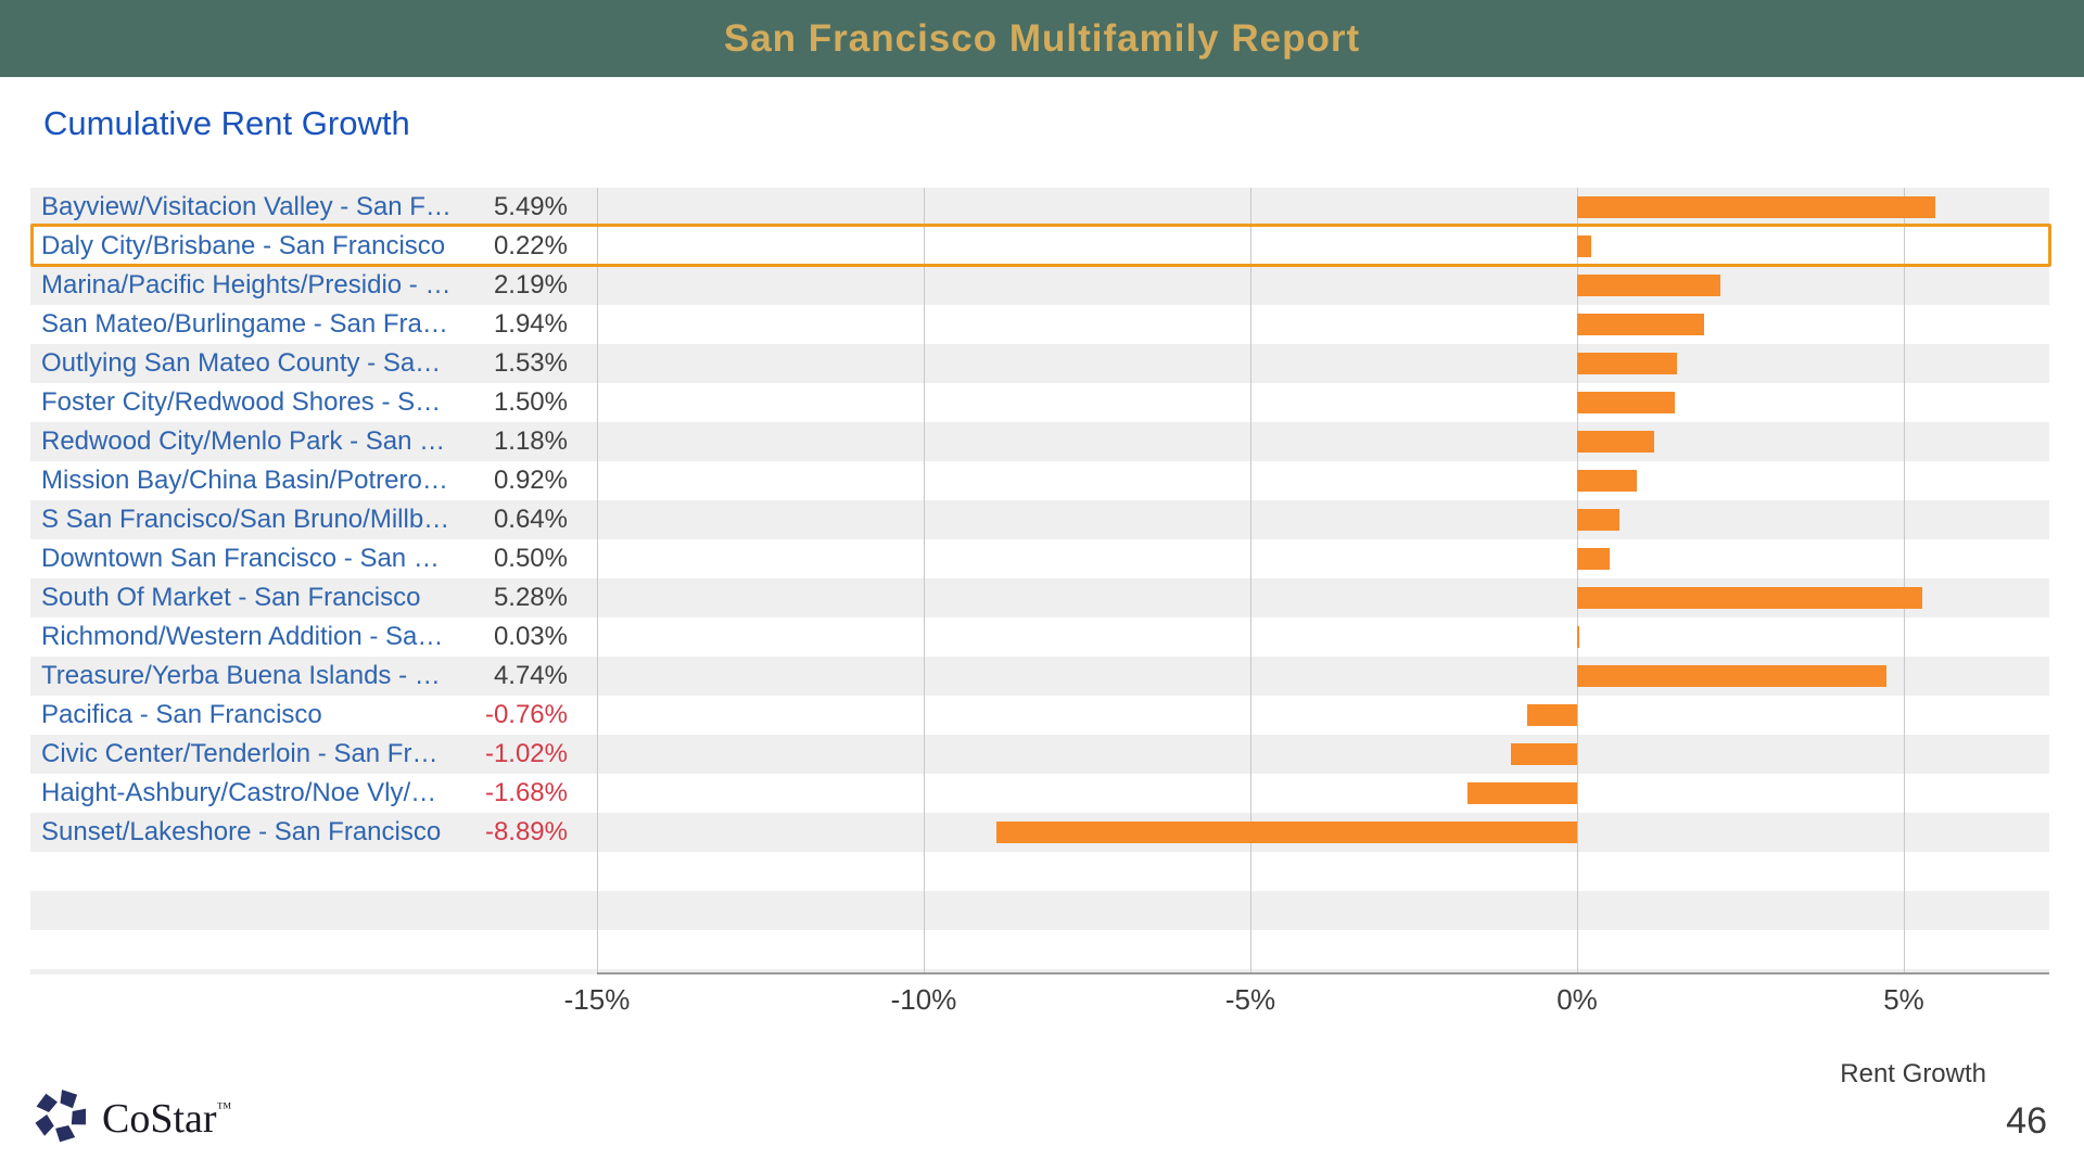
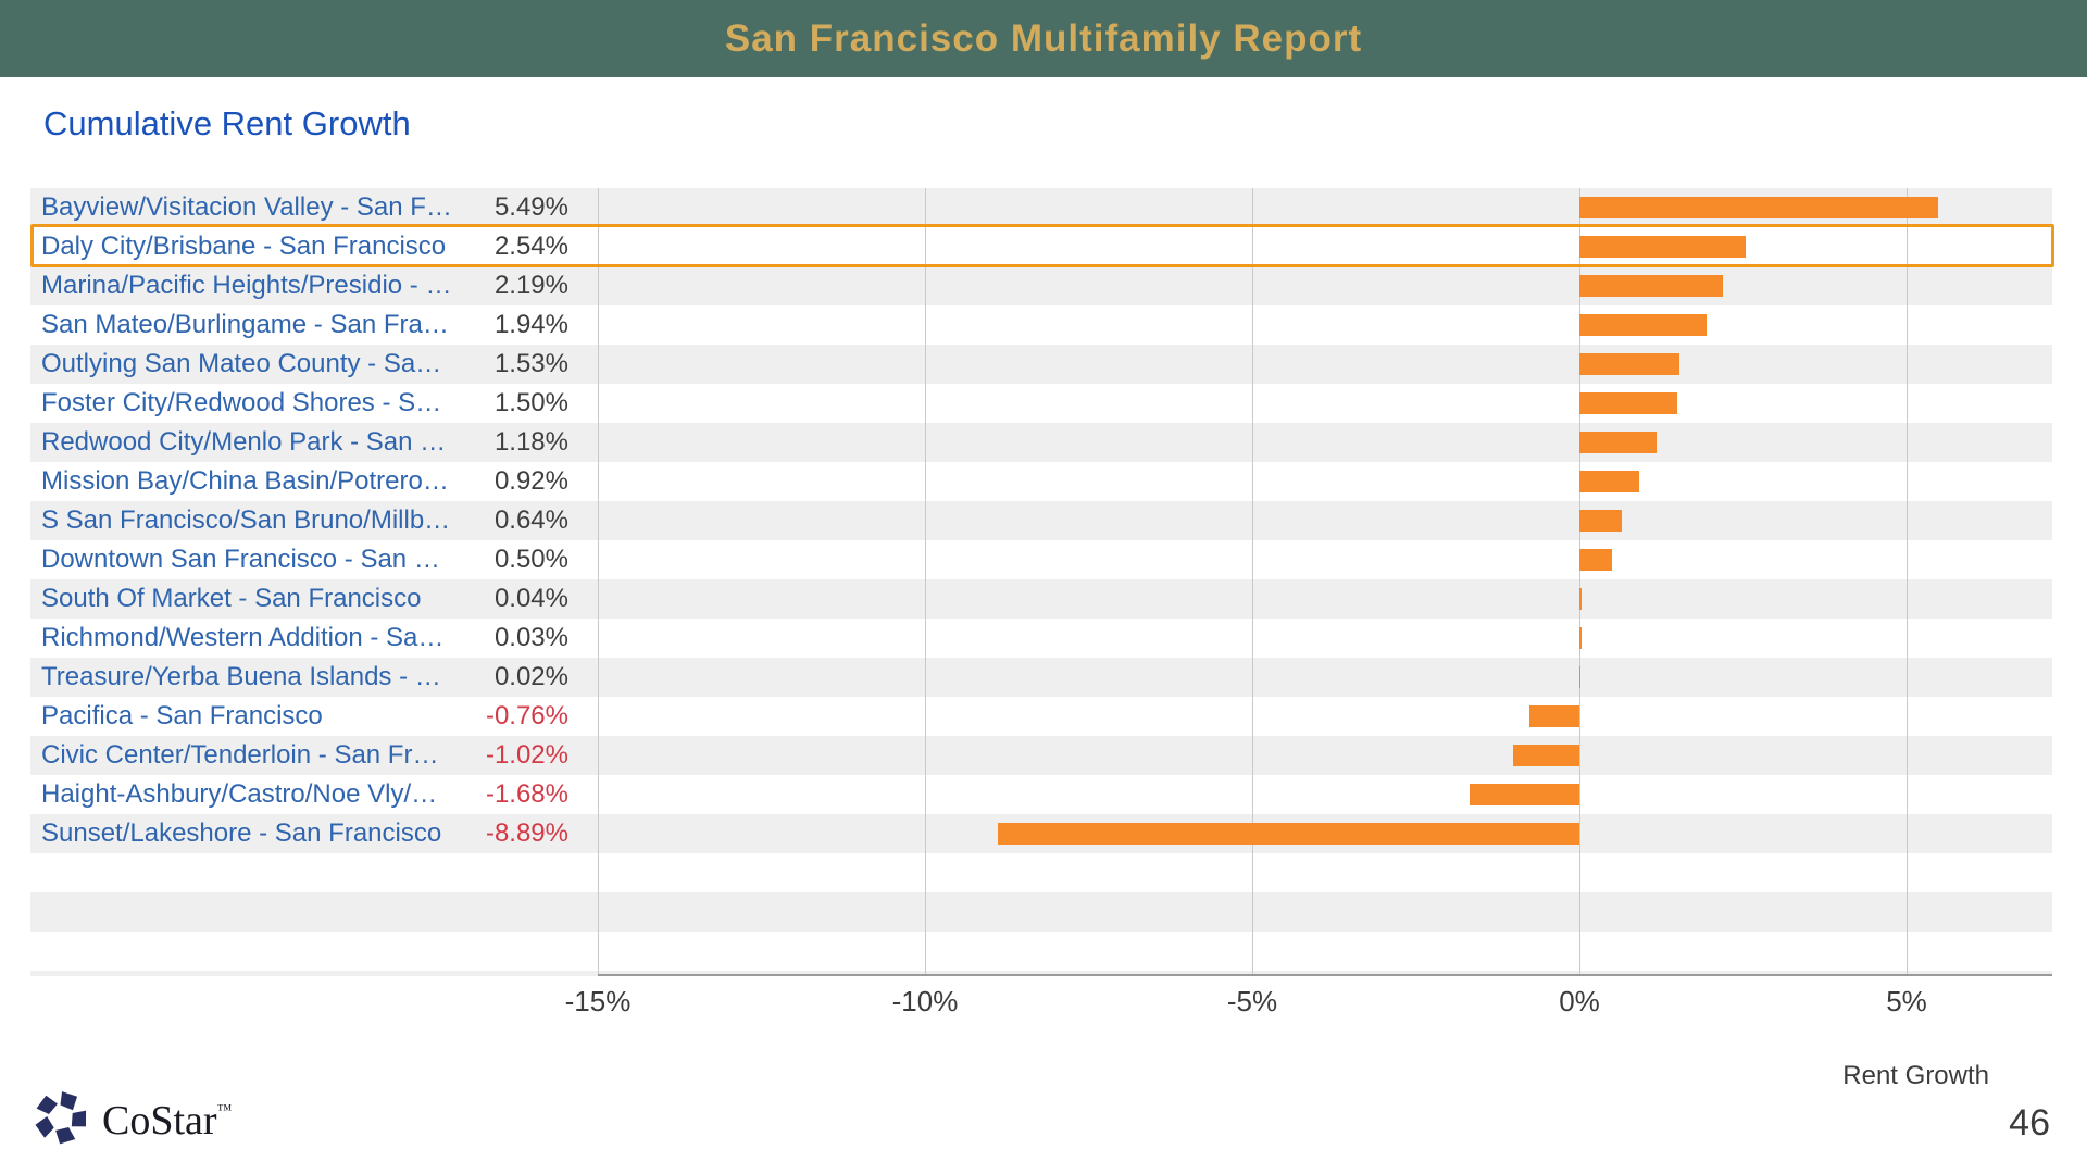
Daly City/Brisbane - San Francisco: 0.22% -> 2.54%
South Of Market - San Francisco: 5.28% -> 0.04%
Treasure/Yerba Buena Islands - …: 4.74% -> 0.02%
